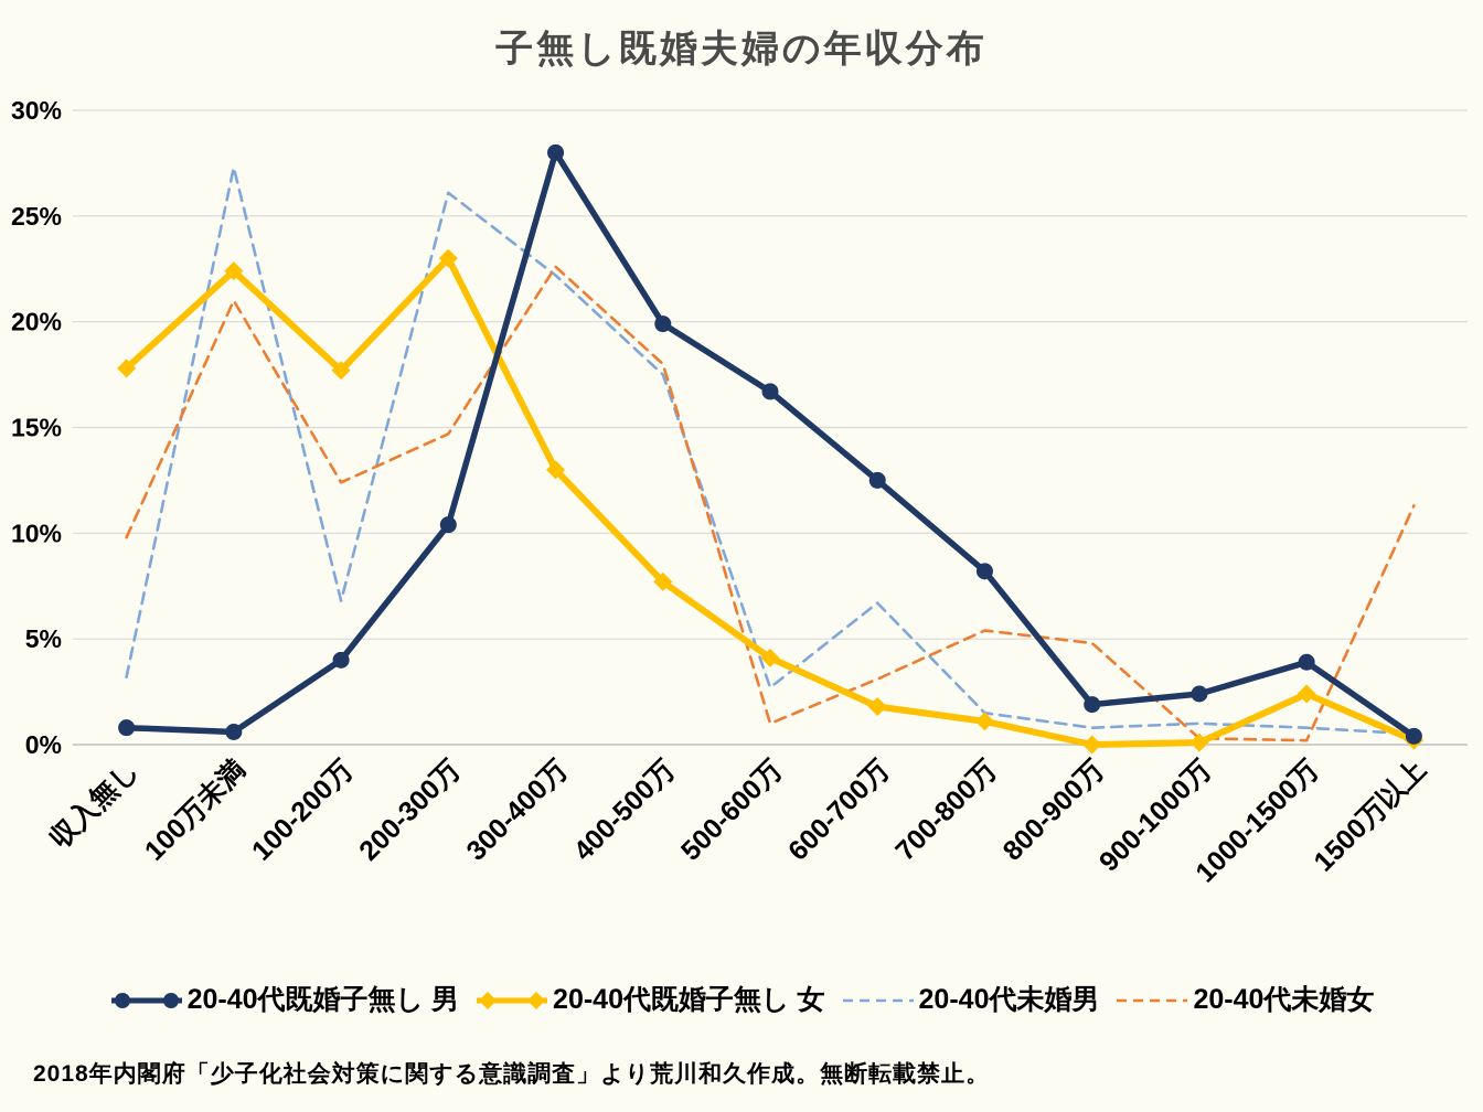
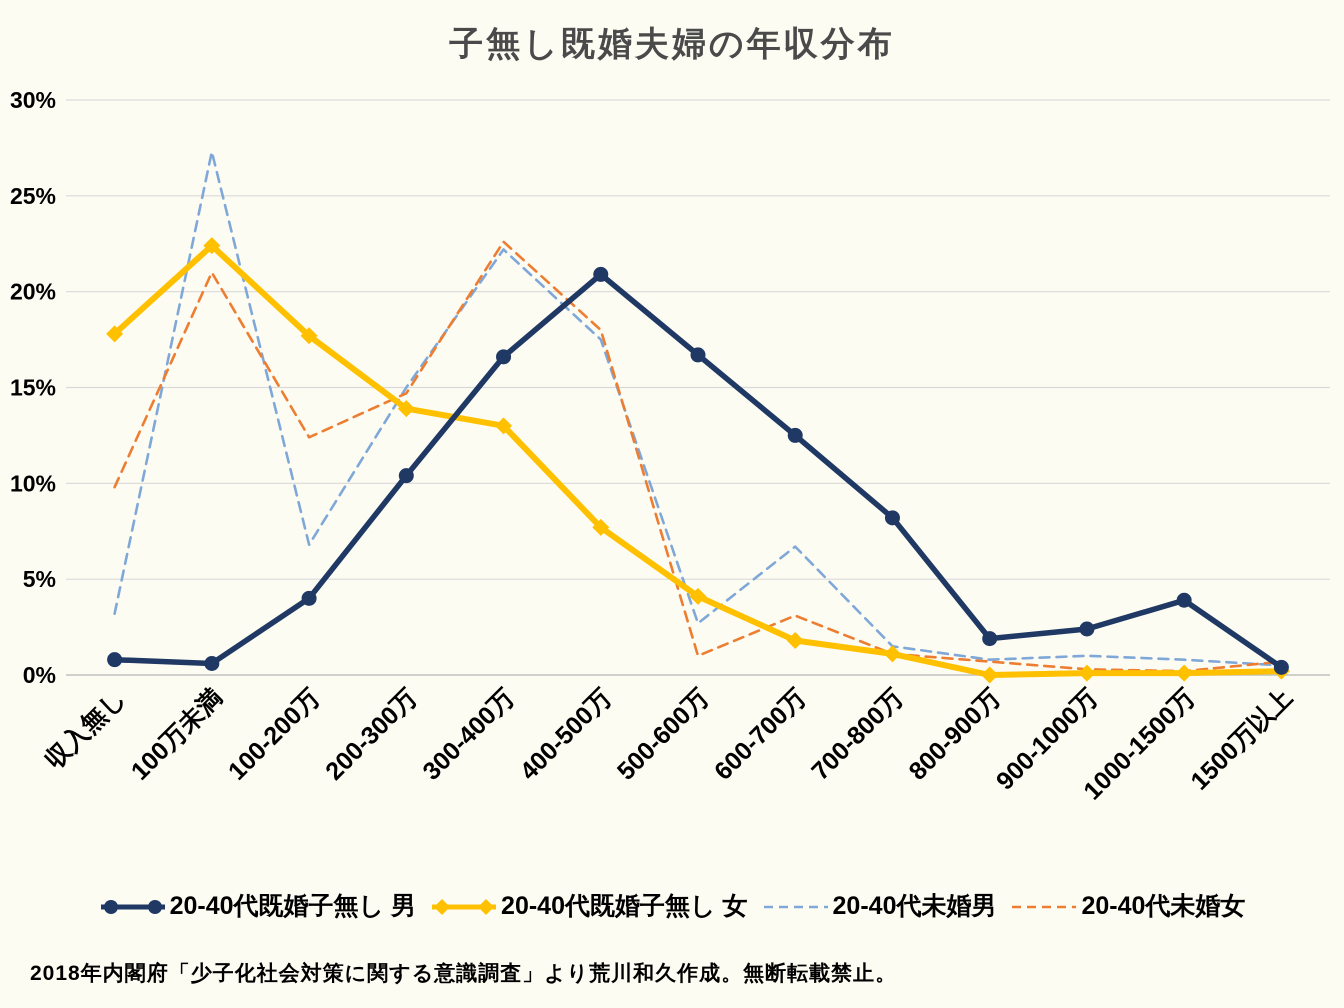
20-40代既婚子無し 女/200-300万: 23.0% -> 13.9%
20-40代未婚男/200-300万: 26.1% -> 15.0%
20-40代既婚子無し 男/300-400万: 28.0% -> 16.6%
20-40代既婚子無し 男/400-500万: 19.9% -> 20.9%
20-40代未婚女/700-800万: 5.4% -> 1.1%
20-40代未婚女/800-900万: 4.8% -> 0.7%
20-40代既婚子無し 女/1000-1500万: 2.4% -> 0.1%
20-40代未婚女/1500万以上: 11.3% -> 0.7%
